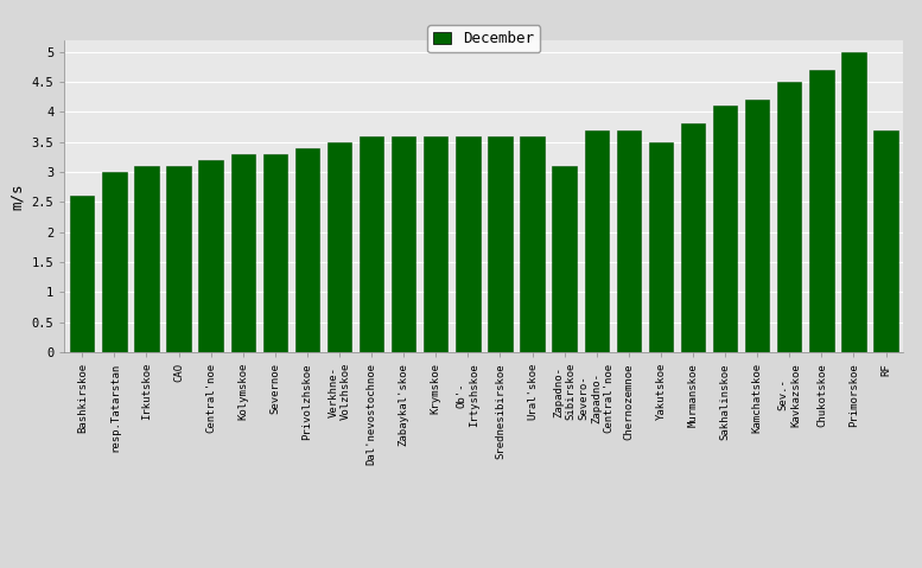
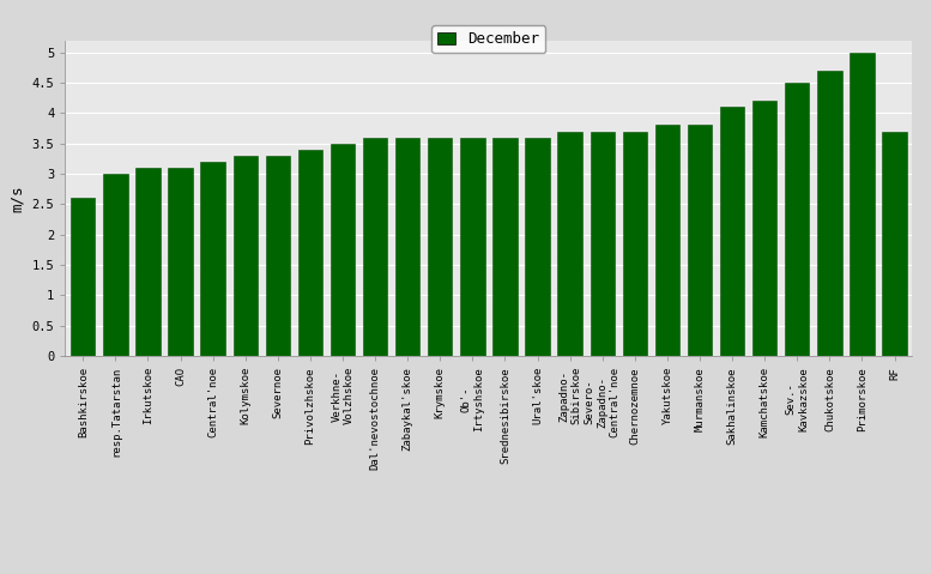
Zapadno- Sibirskoe: 3.1 -> 3.7
Yakutskoe: 3.5 -> 3.8
